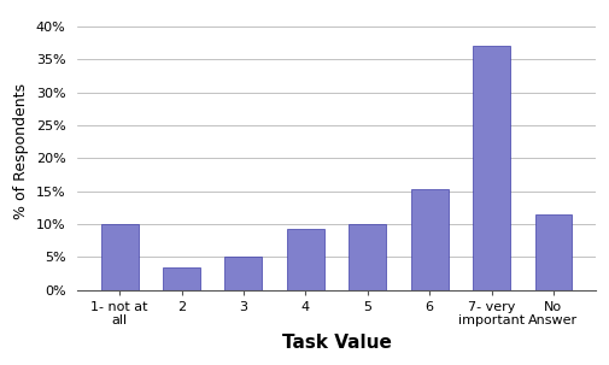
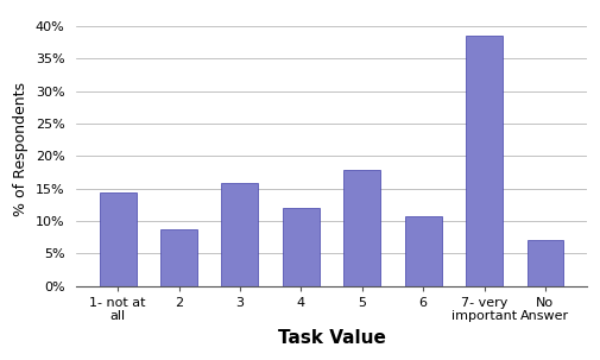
1- not at all: 10.0% -> 14.4%
2: 3.5% -> 8.8%
3: 5.0% -> 15.8%
4: 9.2% -> 12.0%
5: 10.0% -> 17.8%
6: 15.3% -> 10.8%
7- very important: 37.0% -> 38.6%
No Answer: 11.5% -> 7.0%
